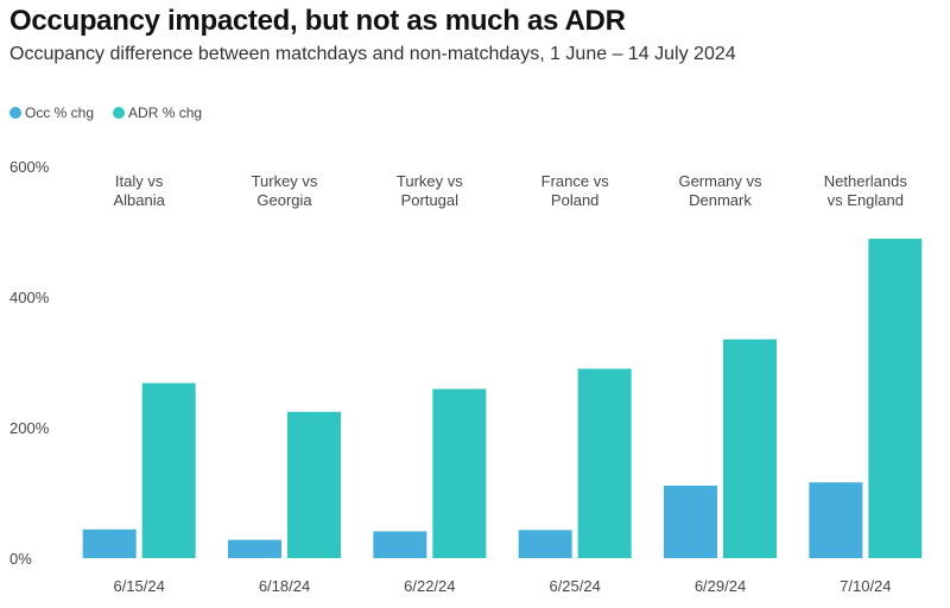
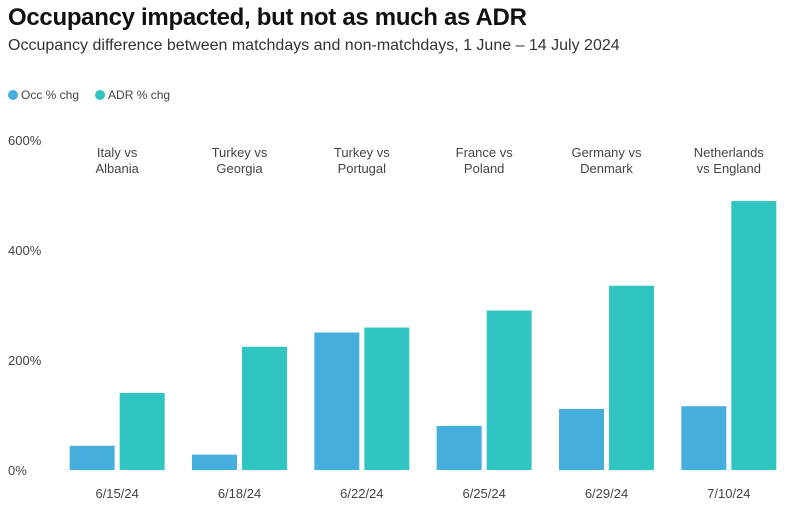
ADR % chg/6/15/24: 270% -> 140%
Occ % chg/6/22/24: 40% -> 250%
Occ % chg/6/25/24: 40% -> 80%
